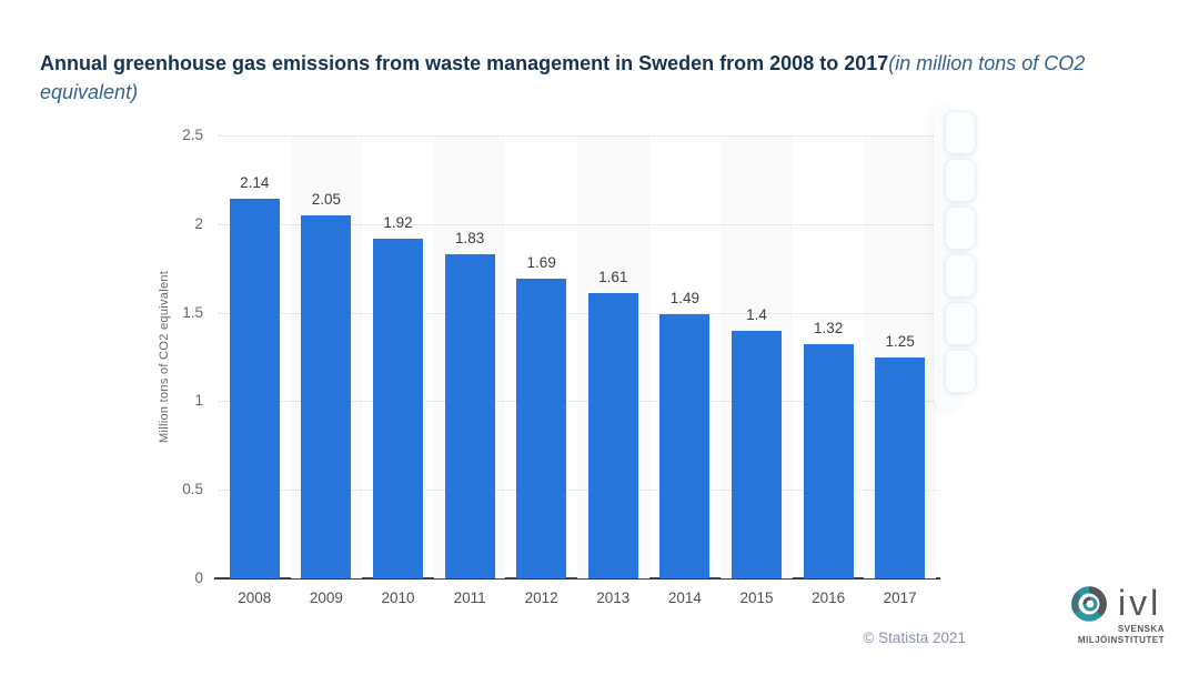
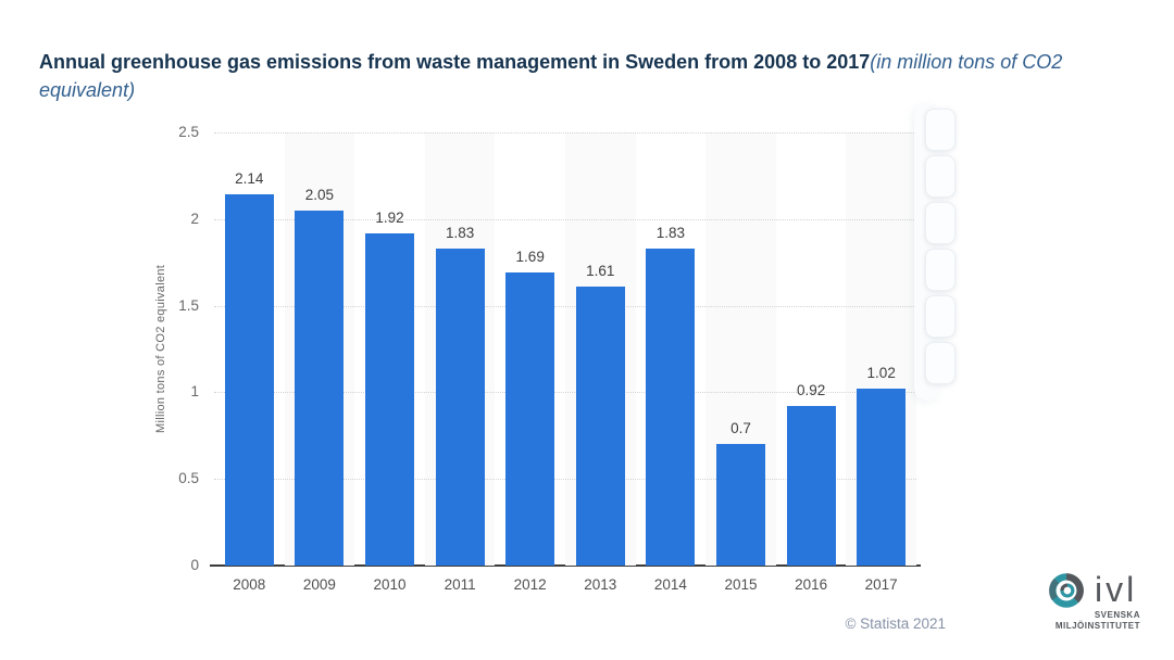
2014: 1.49 -> 1.83
2015: 1.4 -> 0.7
2016: 1.32 -> 0.92
2017: 1.25 -> 1.02
